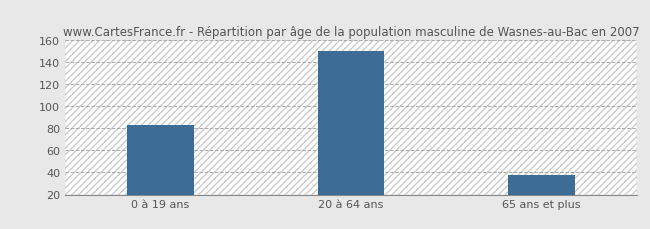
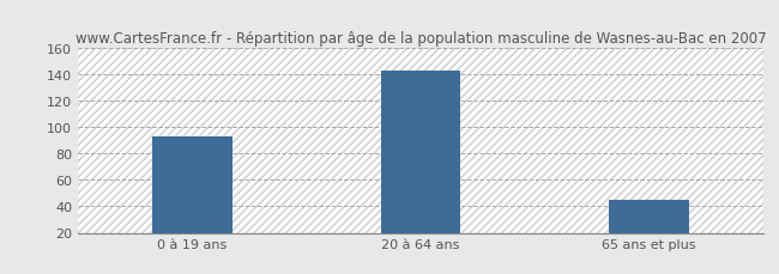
0 à 19 ans: 83 -> 93
20 à 64 ans: 150 -> 143
65 ans et plus: 38 -> 45
